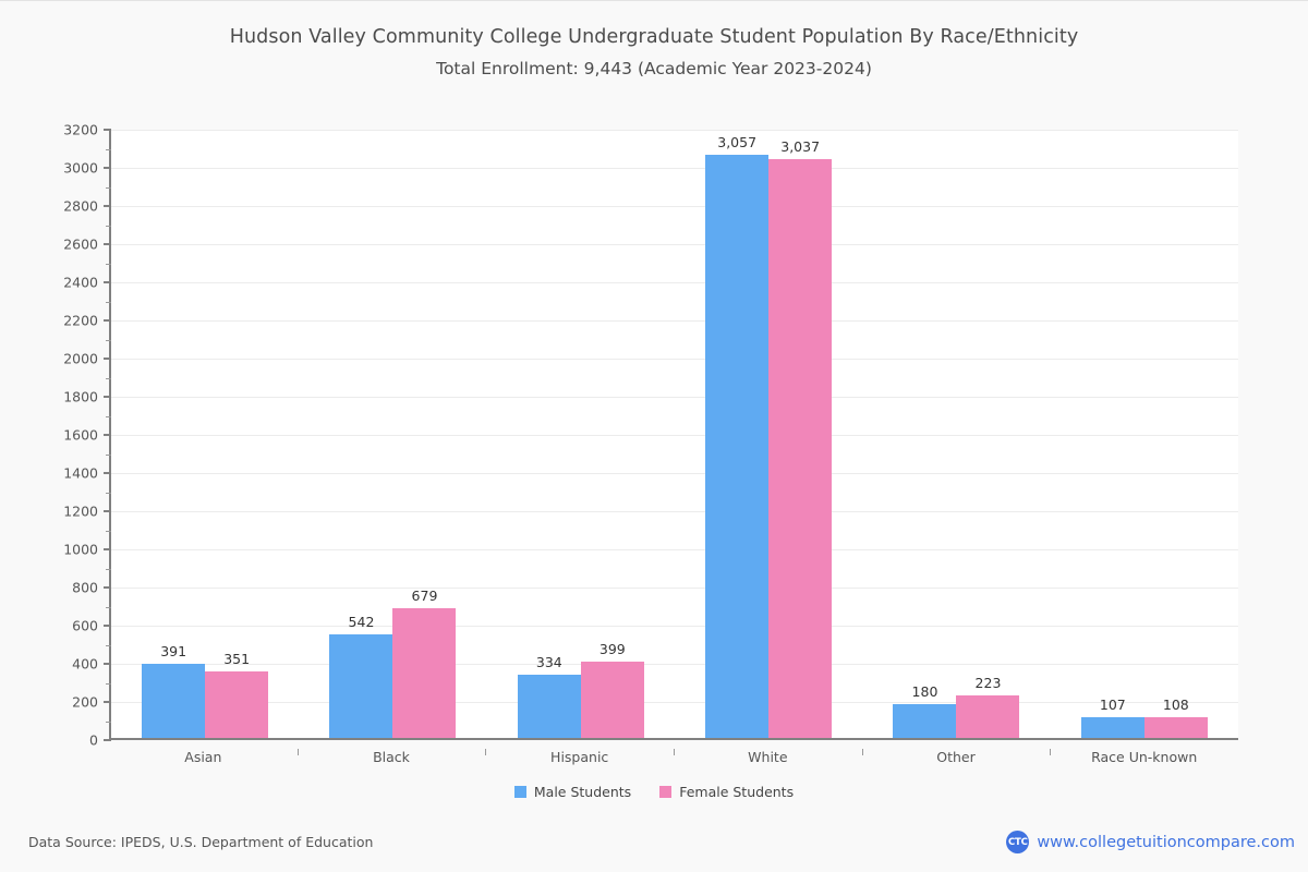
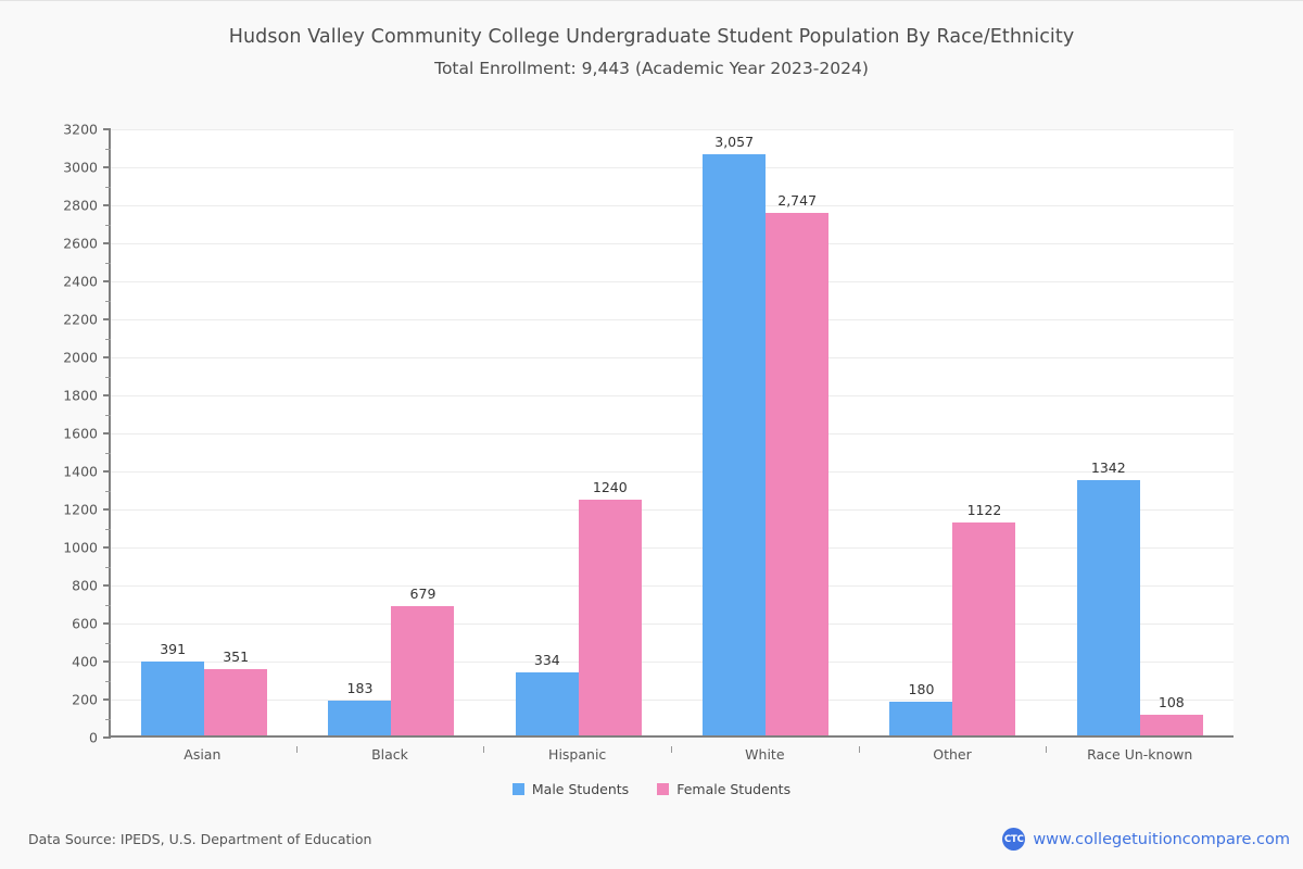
Male Students/Black: 542 -> 183
Female Students/Hispanic: 399 -> 1240
Female Students/White: 3,037 -> 2,747
Female Students/Other: 223 -> 1122
Male Students/Race Un-known: 107 -> 1342
